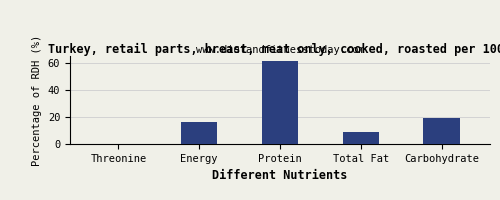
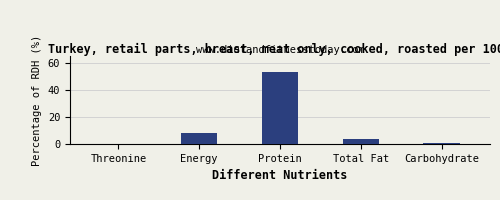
Energy: 16 -> 8
Protein: 61 -> 53
Total Fat: 9 -> 4
Carbohydrate: 19 -> 0
